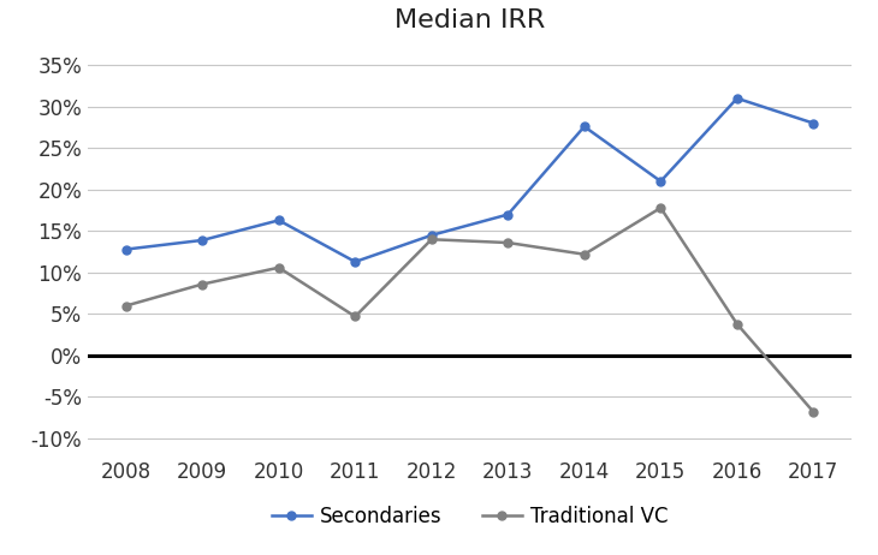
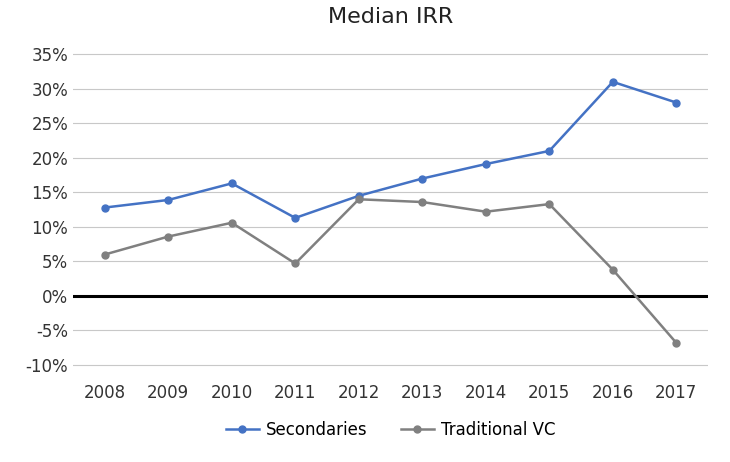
Secondaries/2014: 27.6% -> 19.1%
Traditional VC/2015: 17.8% -> 13.3%
